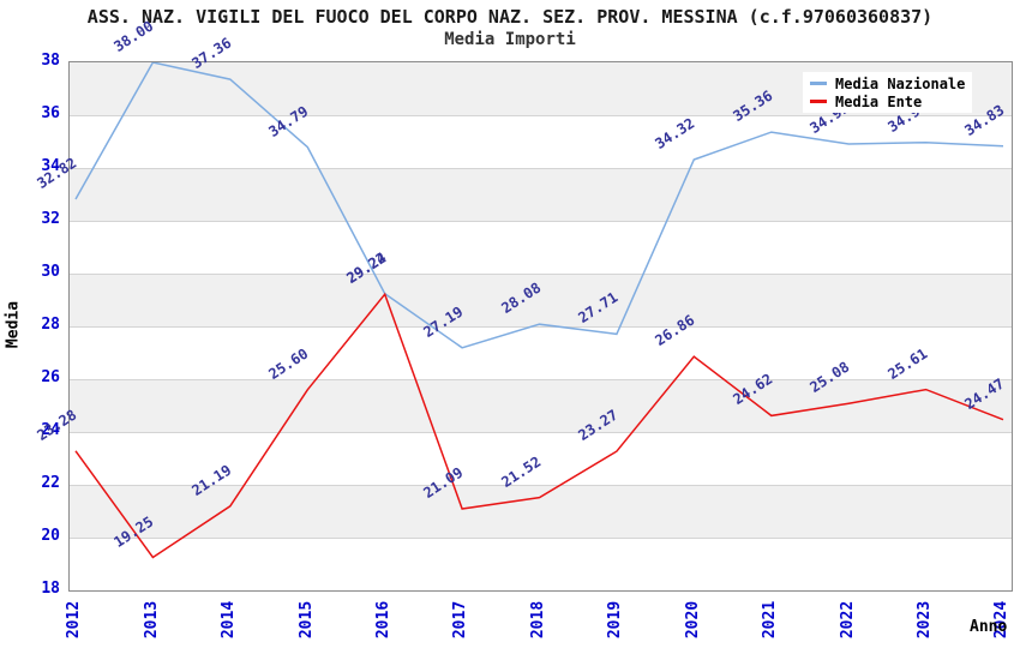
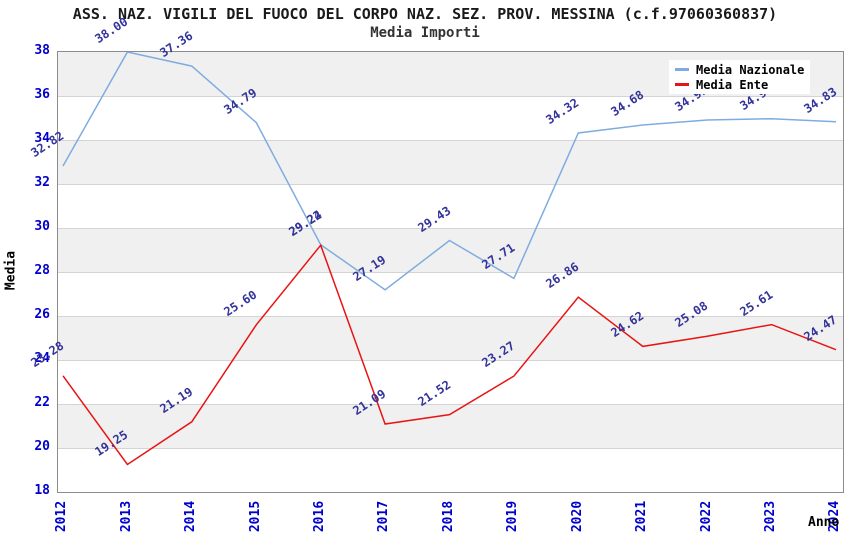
Media Nazionale/2018: 28.08 -> 29.43
Media Nazionale/2021: 35.36 -> 34.68
